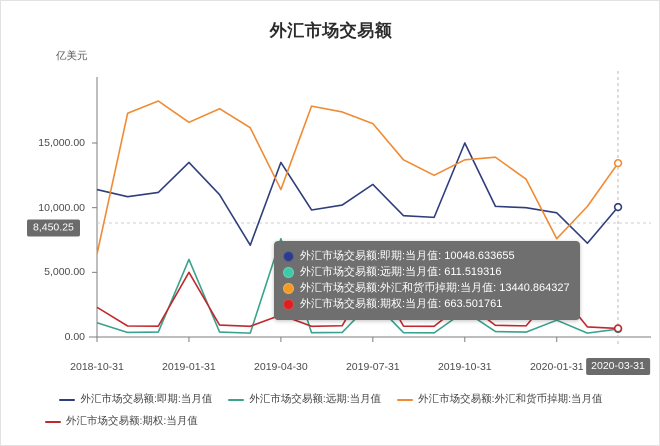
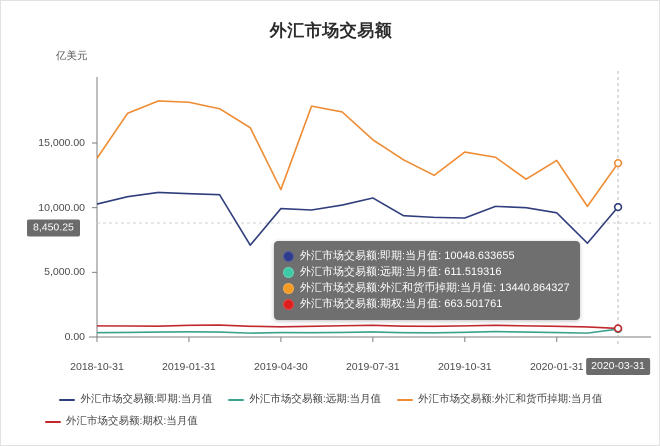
外汇市场交易额:即期:当月值/2018-10-31: 11400 -> 10300
外汇市场交易额:远期:当月值/2018-10-31: 1100 -> 300
外汇市场交易额:外汇和货币掉期:当月值/2018-10-31: 6400 -> 13800
外汇市场交易额:期权:当月值/2018-10-31: 2300 -> 900
外汇市场交易额:即期:当月值/2019-01-31: 13500 -> 11100
外汇市场交易额:远期:当月值/2019-01-31: 6000 -> 400
外汇市场交易额:外汇和货币掉期:当月值/2019-01-31: 16600 -> 18200
外汇市场交易额:期权:当月值/2019-01-31: 5000 -> 900
外汇市场交易额:即期:当月值/2019-04-30: 13500 -> 9900
外汇市场交易额:远期:当月值/2019-04-30: 7600 -> 300
外汇市场交易额:期权:当月值/2019-04-30: 1700 -> 800
外汇市场交易额:即期:当月值/2019-07-31: 11800 -> 10800
外汇市场交易额:远期:当月值/2019-07-31: 2800 -> 400
外汇市场交易额:外汇和货币掉期:当月值/2019-07-31: 16500 -> 15200
外汇市场交易额:期权:当月值/2019-07-31: 5000 -> 900
外汇市场交易额:即期:当月值/2019-10-31: 15000 -> 9200
外汇市场交易额:远期:当月值/2019-10-31: 2000 -> 400
外汇市场交易额:外汇和货币掉期:当月值/2019-10-31: 13700 -> 14300
外汇市场交易额:期权:当月值/2019-10-31: 2700 -> 900
外汇市场交易额:远期:当月值/2020-01-31: 1300 -> 300
外汇市场交易额:外汇和货币掉期:当月值/2020-01-31: 7600 -> 13600
外汇市场交易额:期权:当月值/2020-01-31: 3700 -> 800
